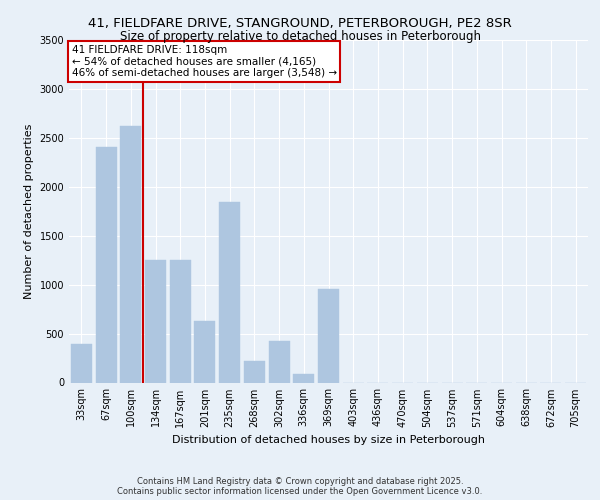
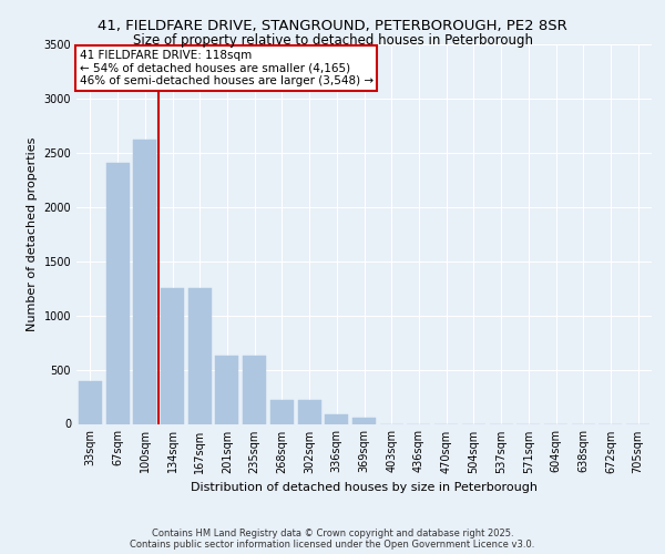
235sqm: 1840 -> 630
302sqm: 420 -> 220
369sqm: 960 -> 60
